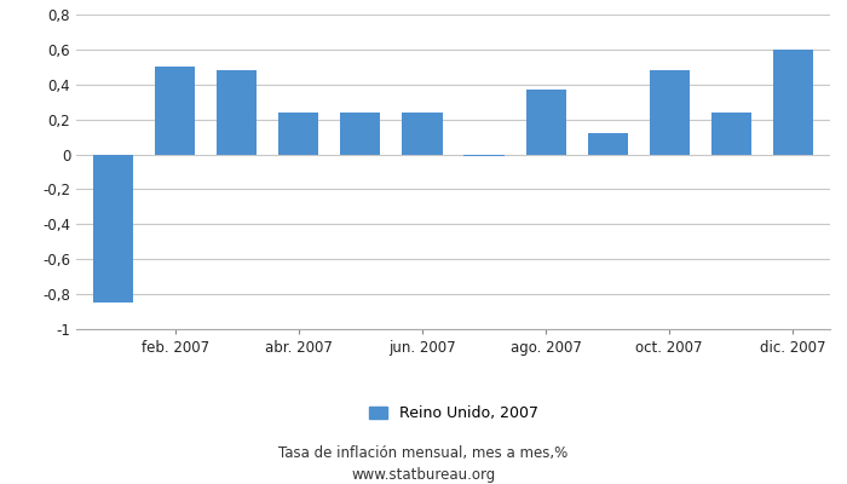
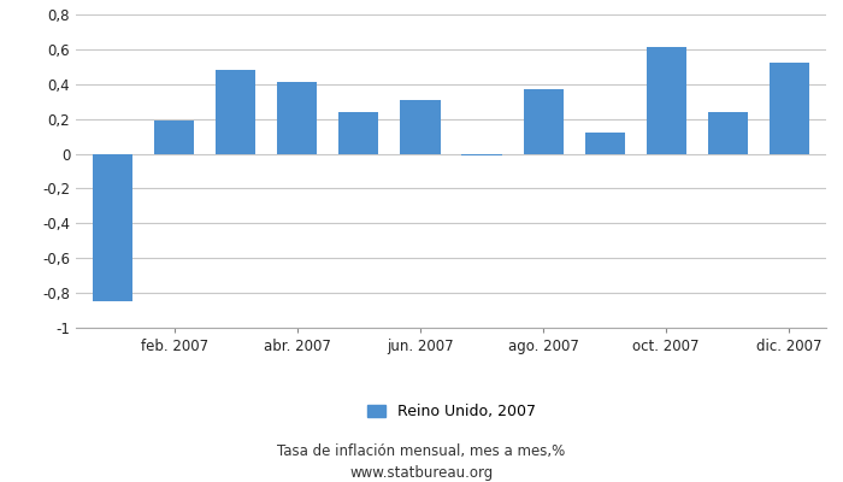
feb. 2007: 0,50 -> 0,19
abr. 2007: 0,24 -> 0,41
jun. 2007: 0,24 -> 0,31
oct. 2007: 0,48 -> 0,61
dic. 2007: 0,60 -> 0,52
